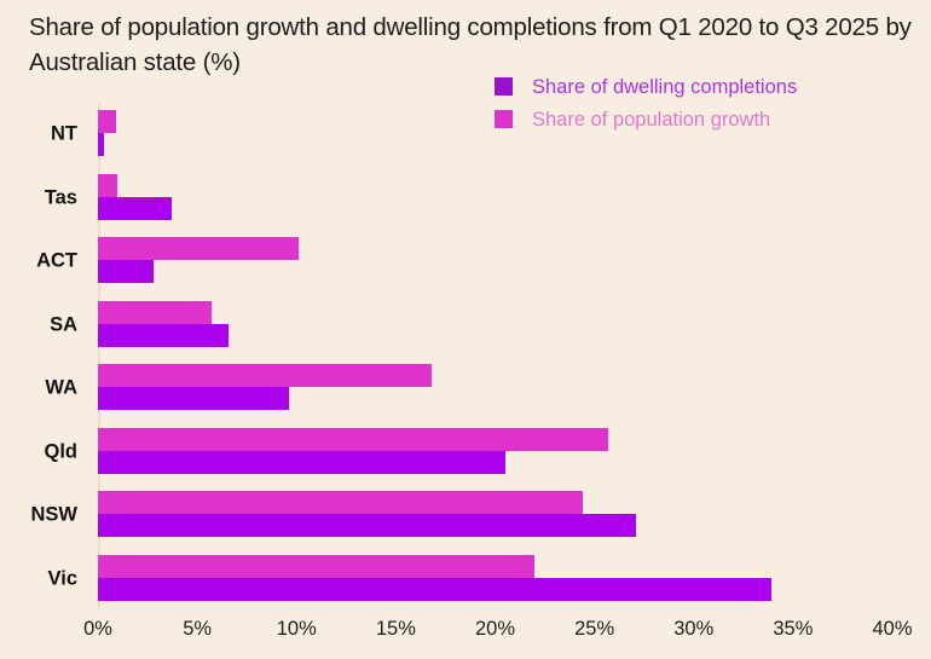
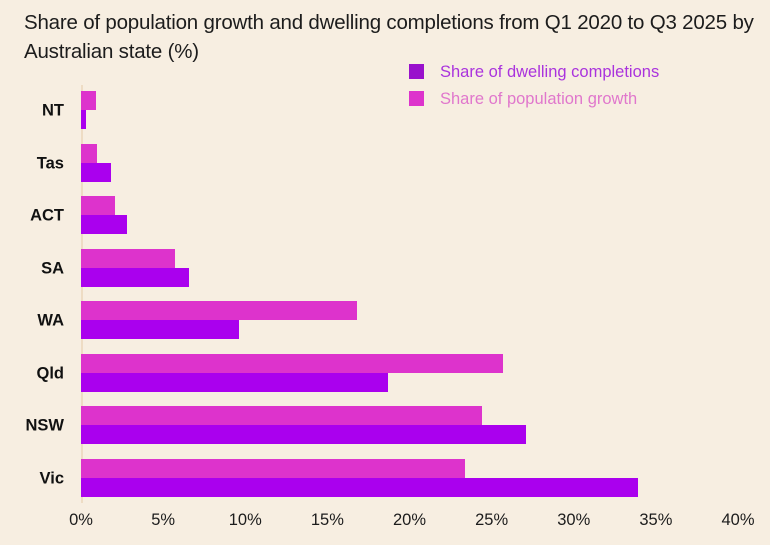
Share of dwelling completions/Tas: 3.7% -> 1.8%
Share of population growth/ACT: 10.1% -> 2.1%
Share of dwelling completions/Qld: 20.5% -> 18.7%
Share of population growth/Vic: 22.0% -> 23.4%
